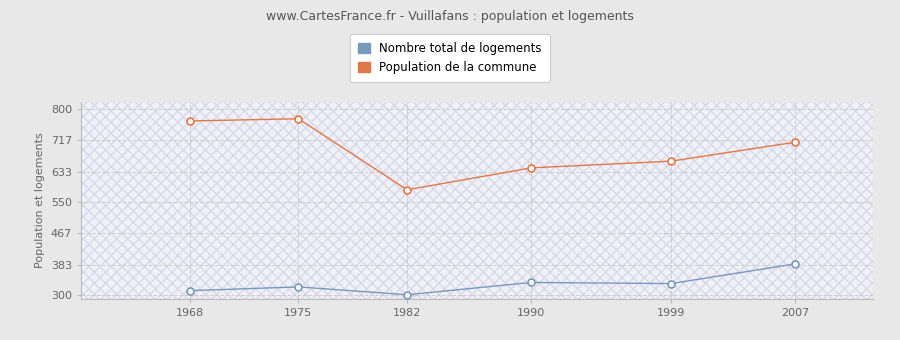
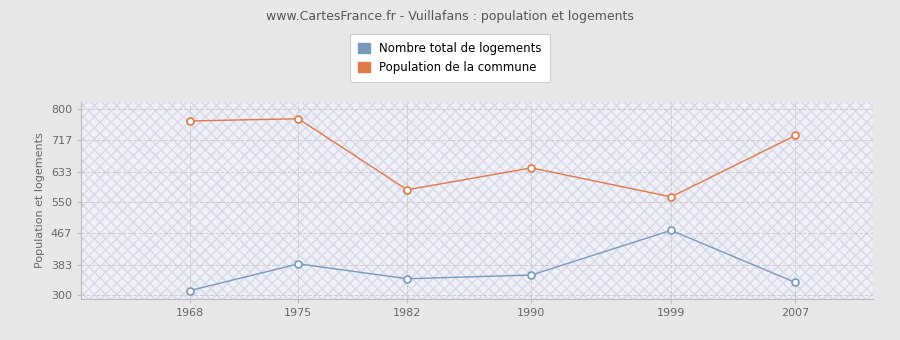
Nombre total de logements/1975: 323 -> 385
Nombre total de logements/1982: 302 -> 345
Nombre total de logements/1990: 335 -> 355
Nombre total de logements/1999: 332 -> 475
Population de la commune/1999: 661 -> 565
Nombre total de logements/2007: 385 -> 335
Population de la commune/2007: 712 -> 730
